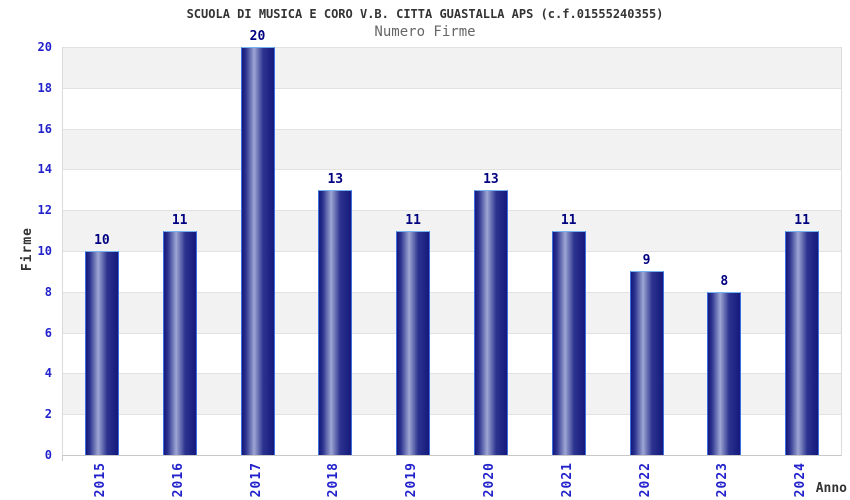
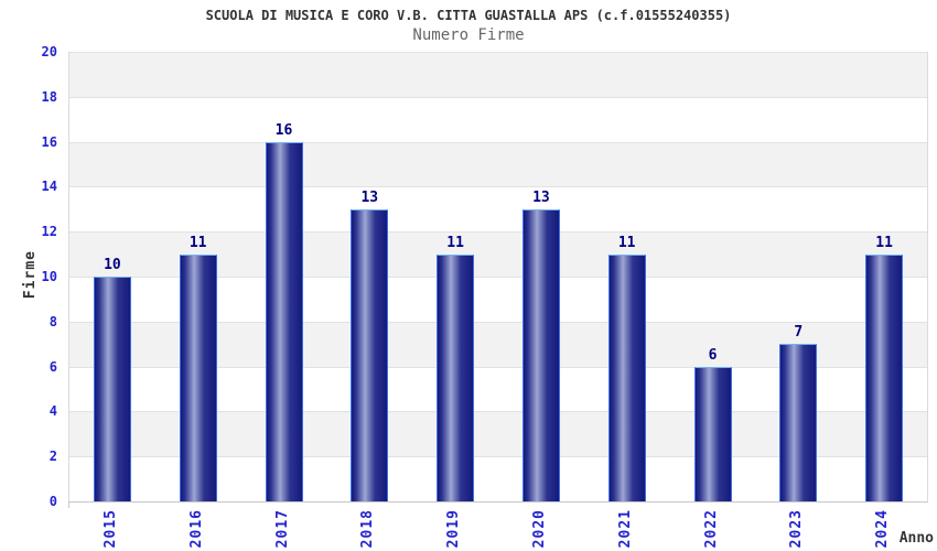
2017: 20 -> 16
2022: 9 -> 6
2023: 8 -> 7
